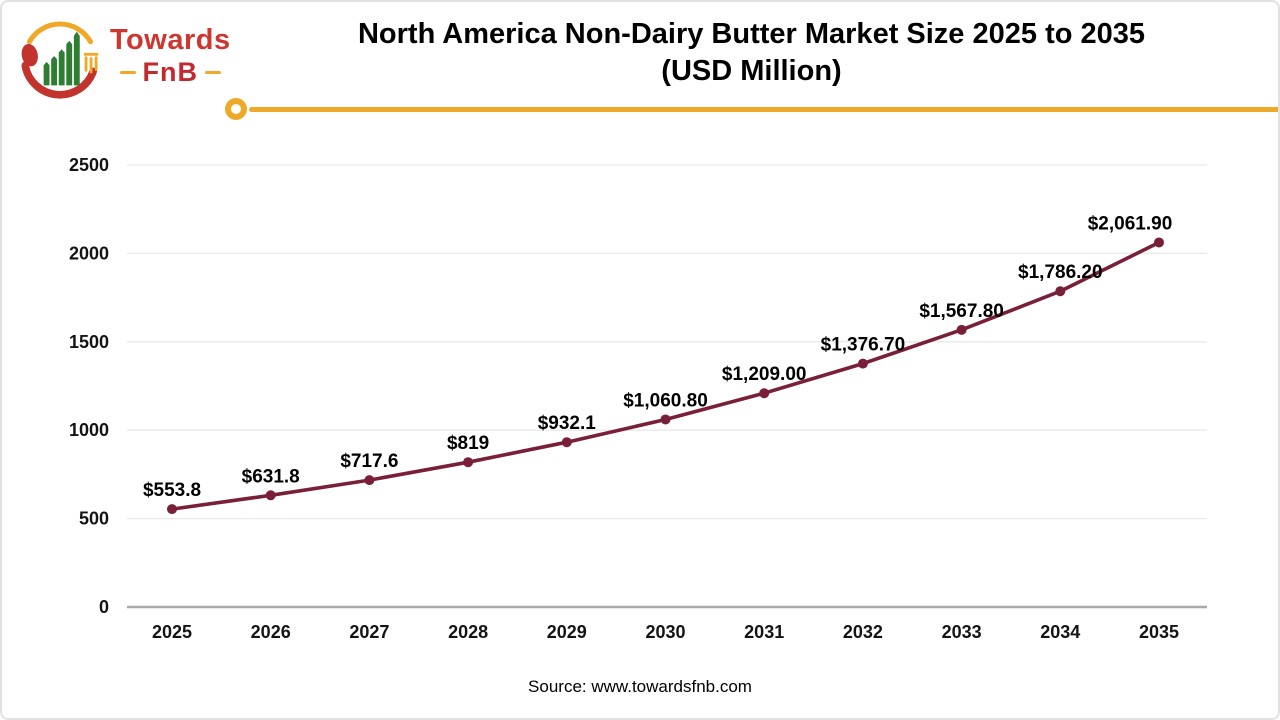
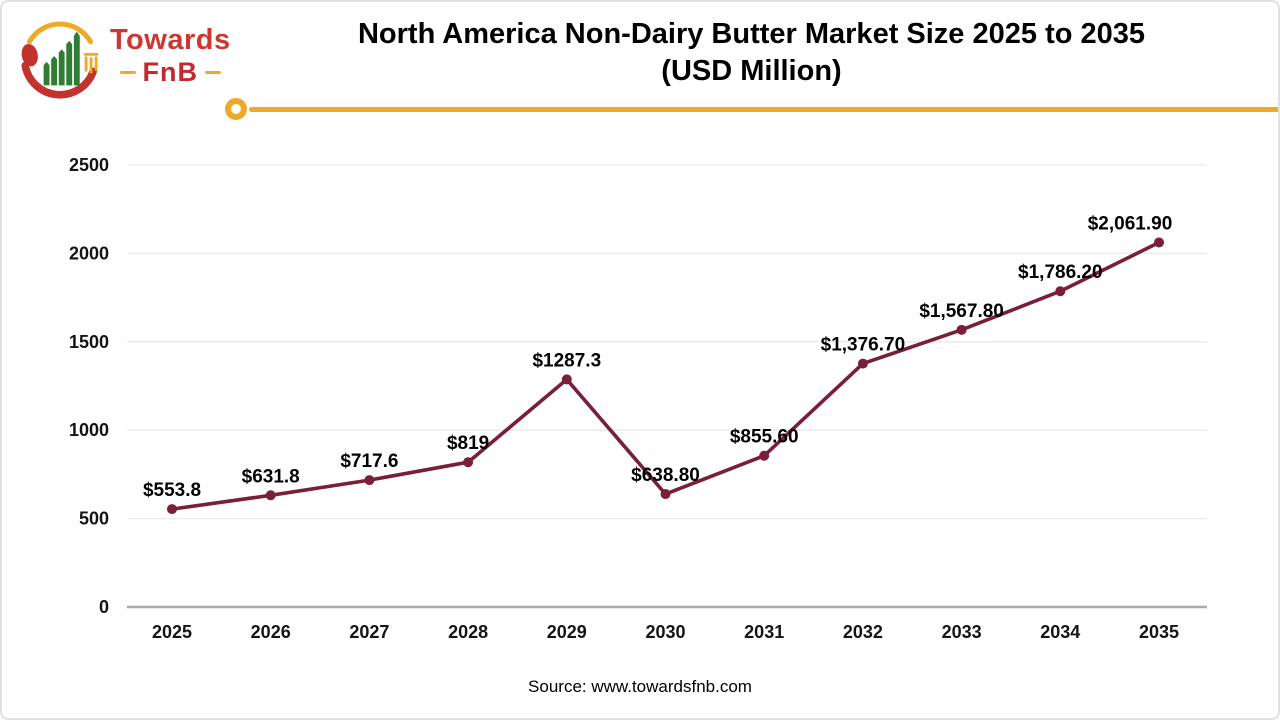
2029: $932.1 -> $1287.3
2030: $1,060.80 -> $638.80
2031: $1,209.00 -> $855.60
